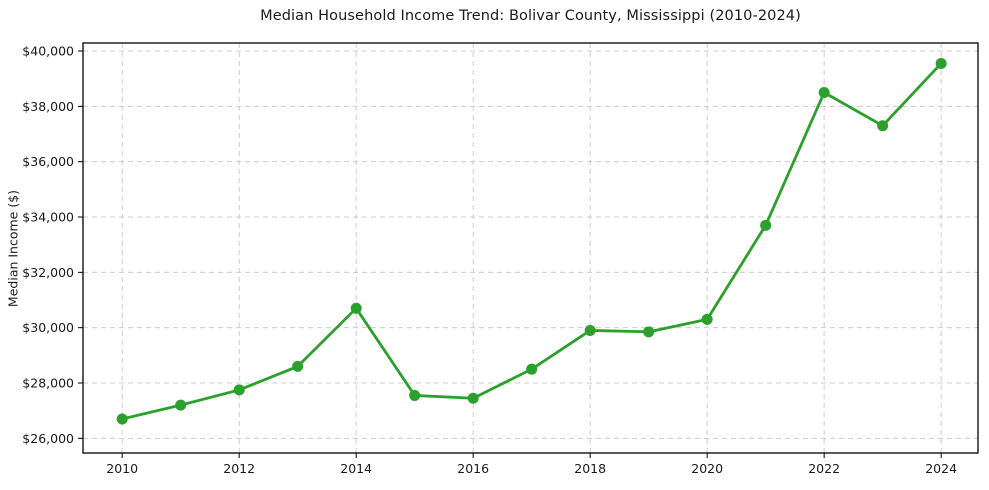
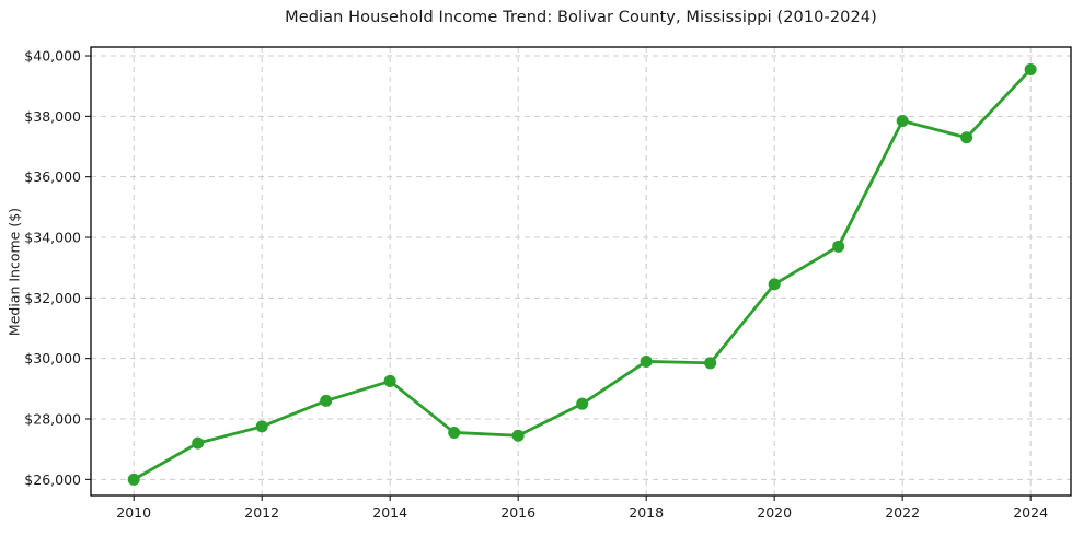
2010: $26700 -> $26000
2014: $30700 -> $29200
2020: $30300 -> $32400
2022: $38500 -> $37800
